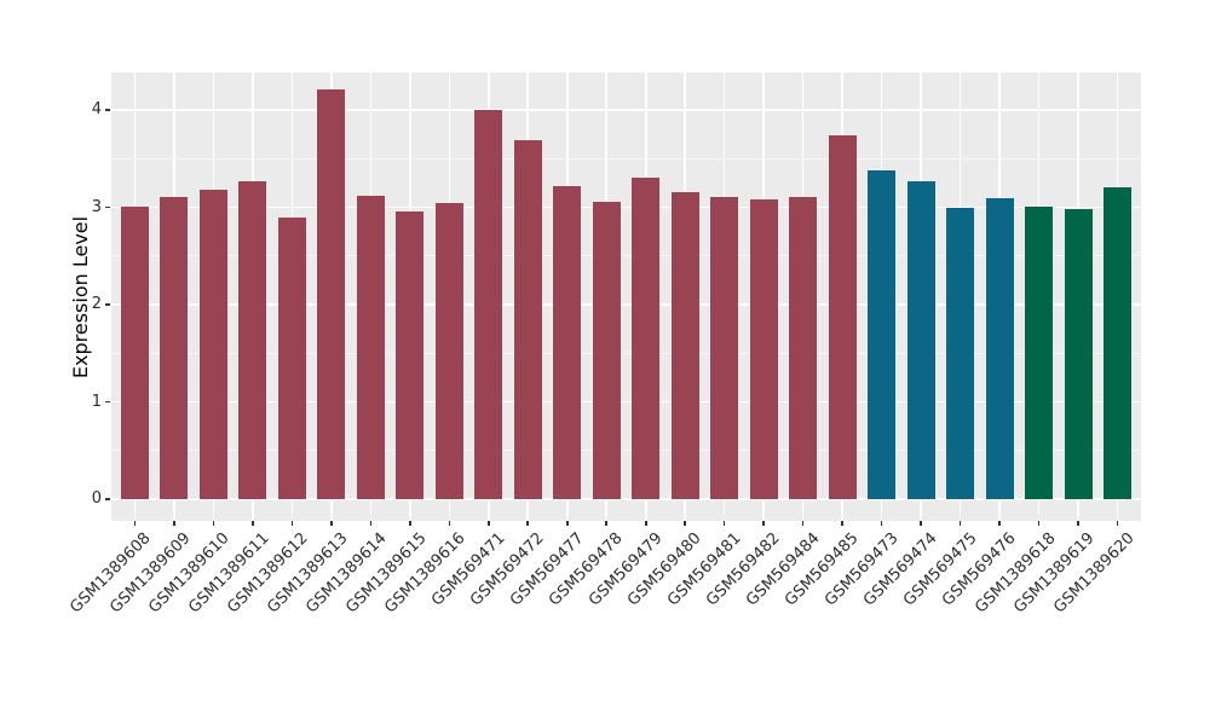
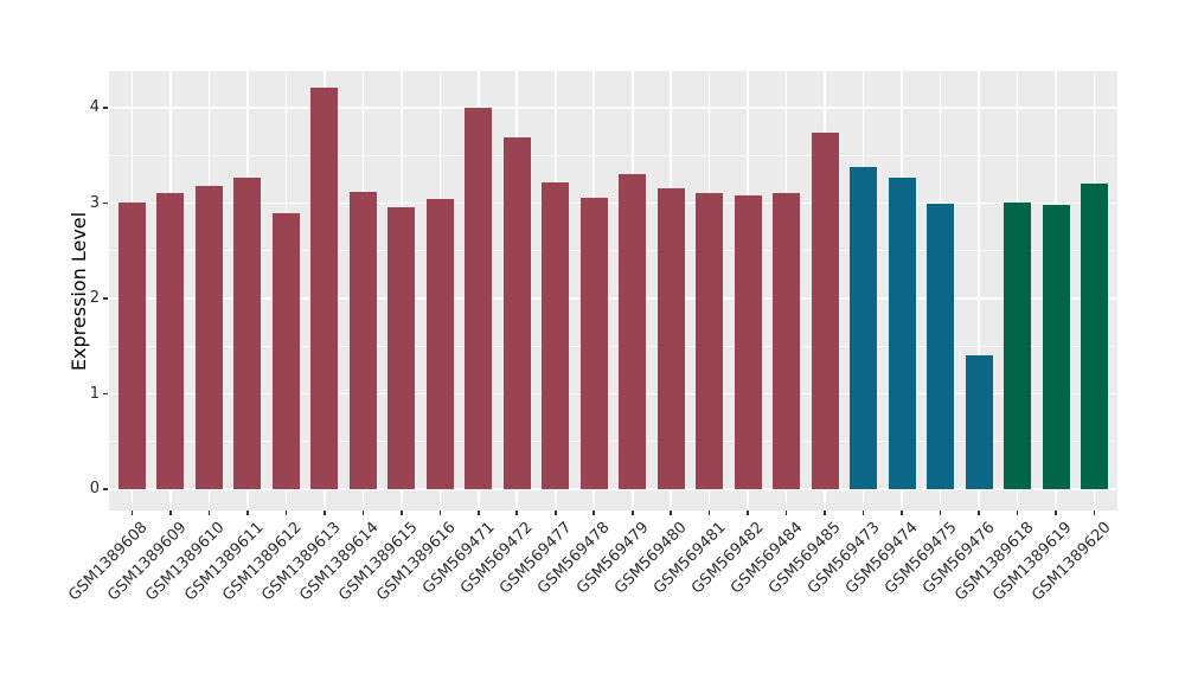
GSM569476: 3.1 -> 1.4
